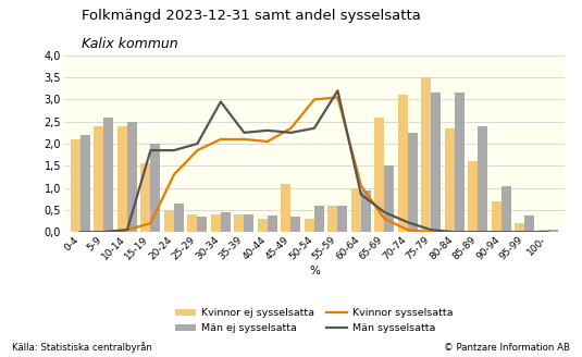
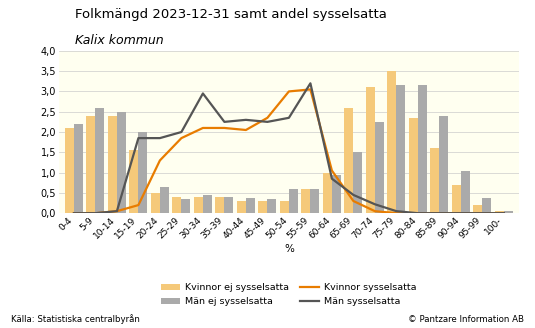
Kvinnor ej sysselsatta/45-49: 1,10 -> 0,30
